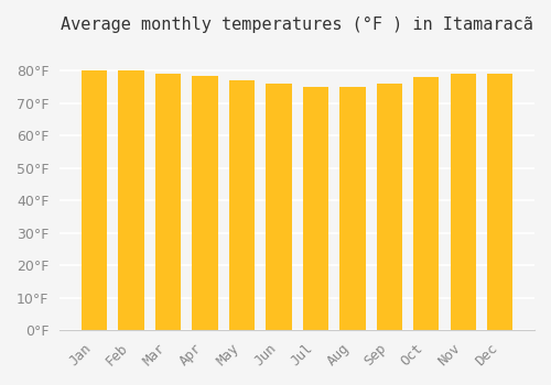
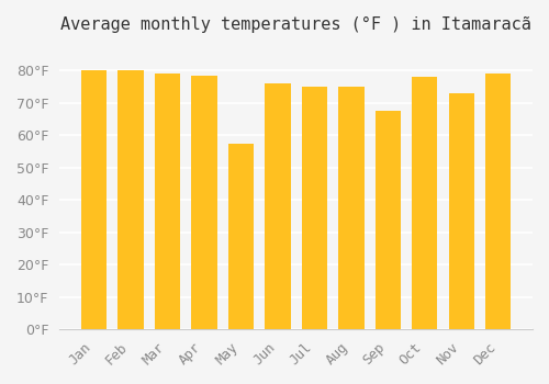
May: 77.2°F -> 57.5°F
Sep: 76.1°F -> 67.5°F
Nov: 79.0°F -> 73.0°F
